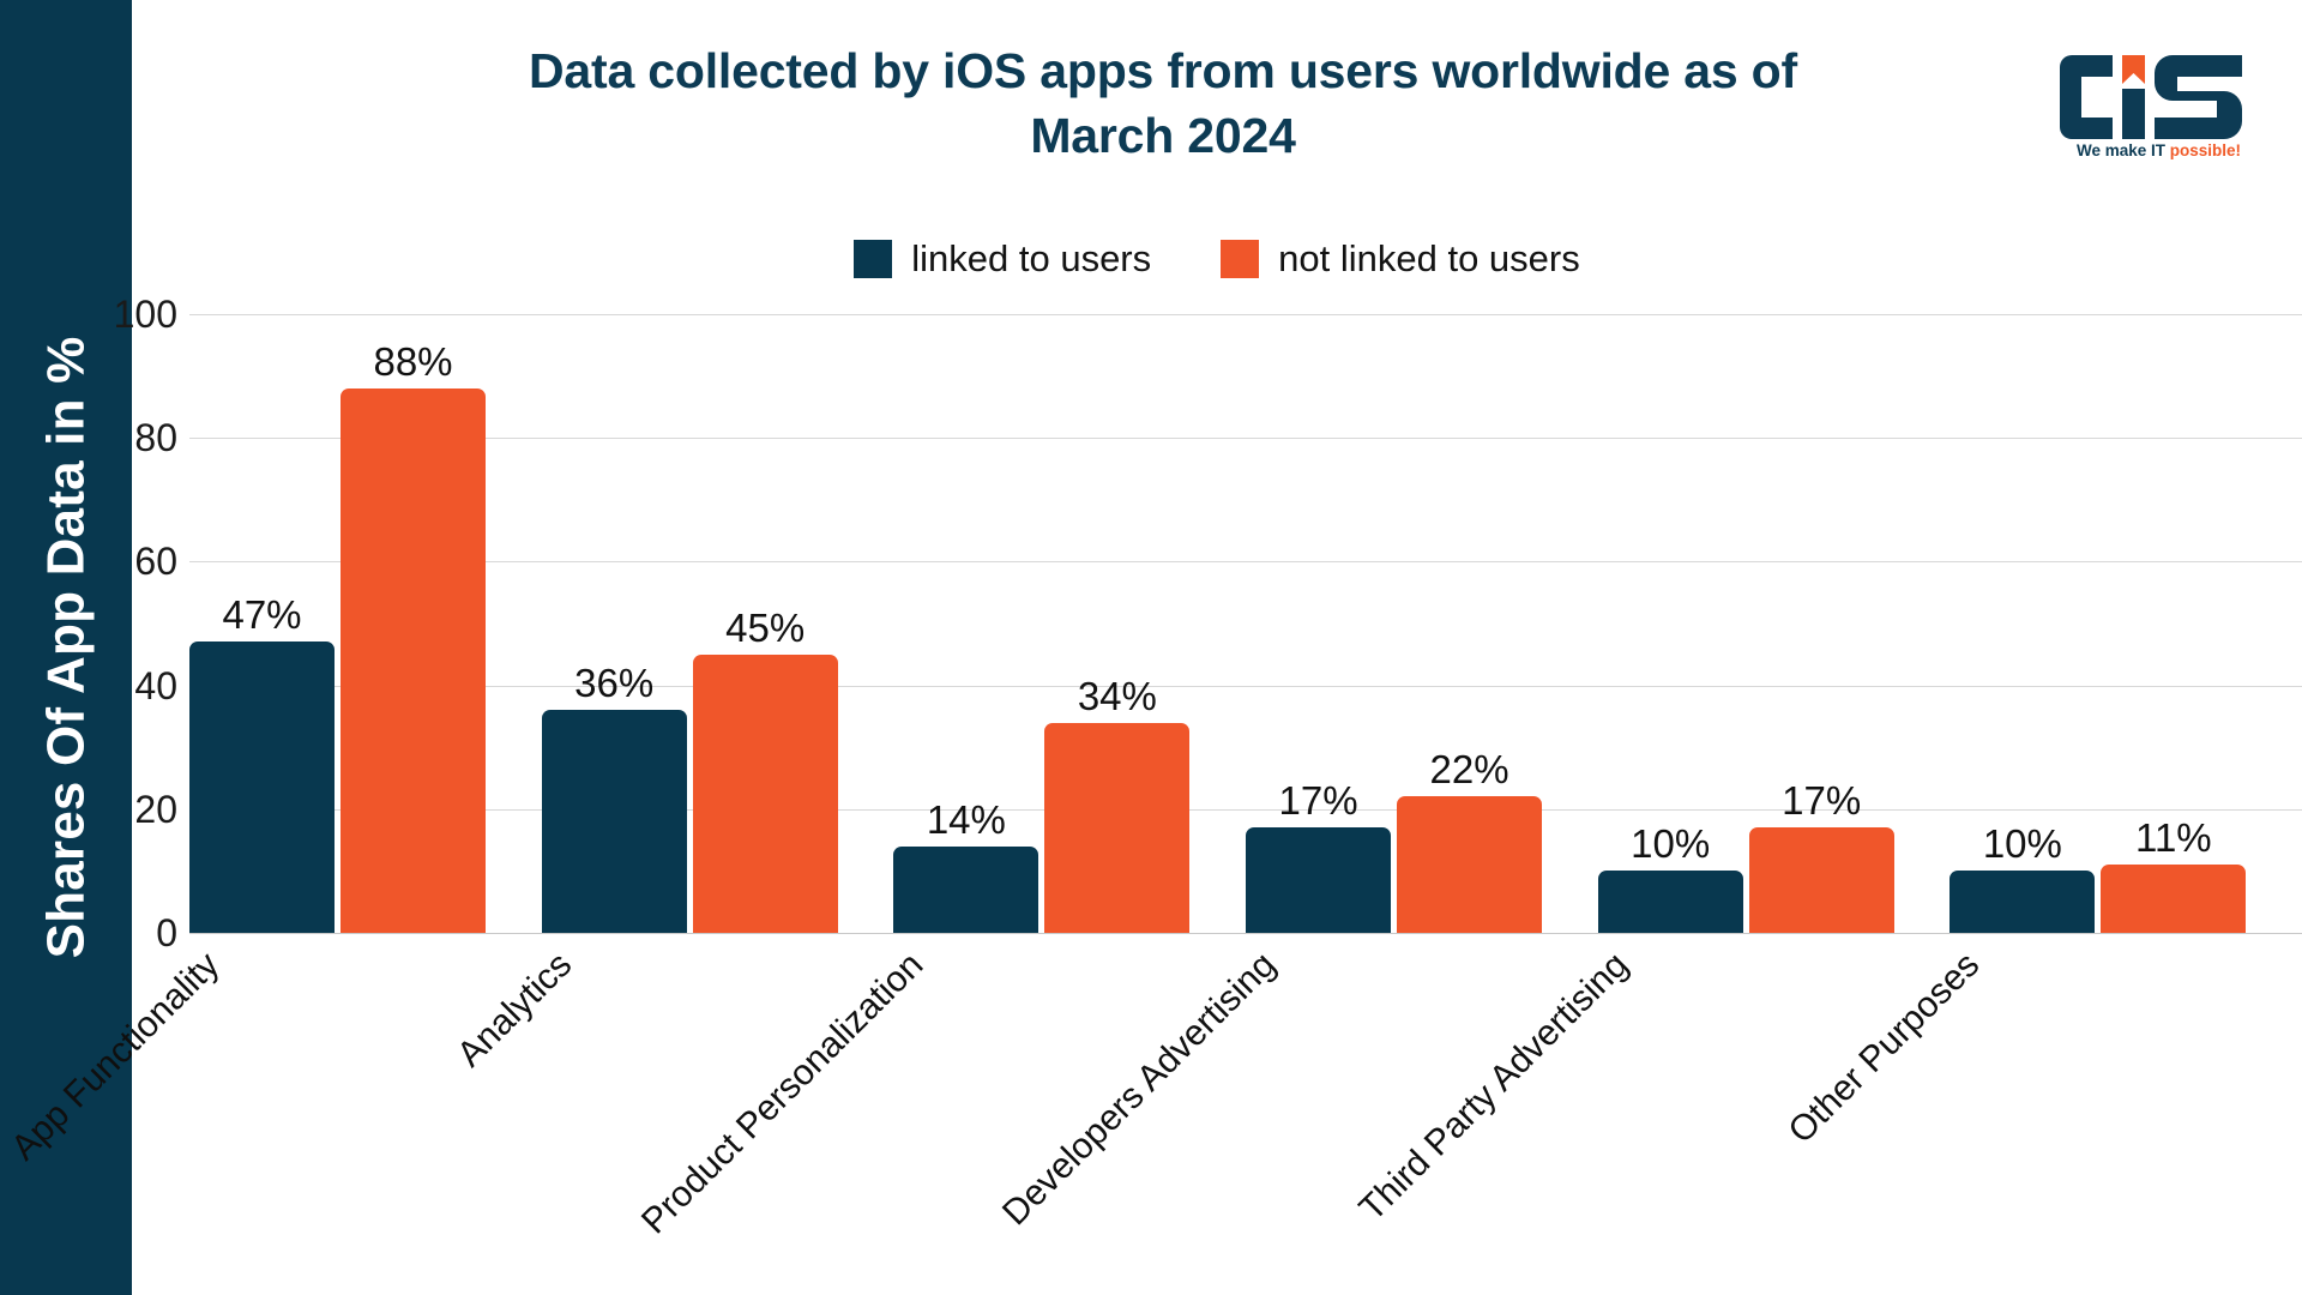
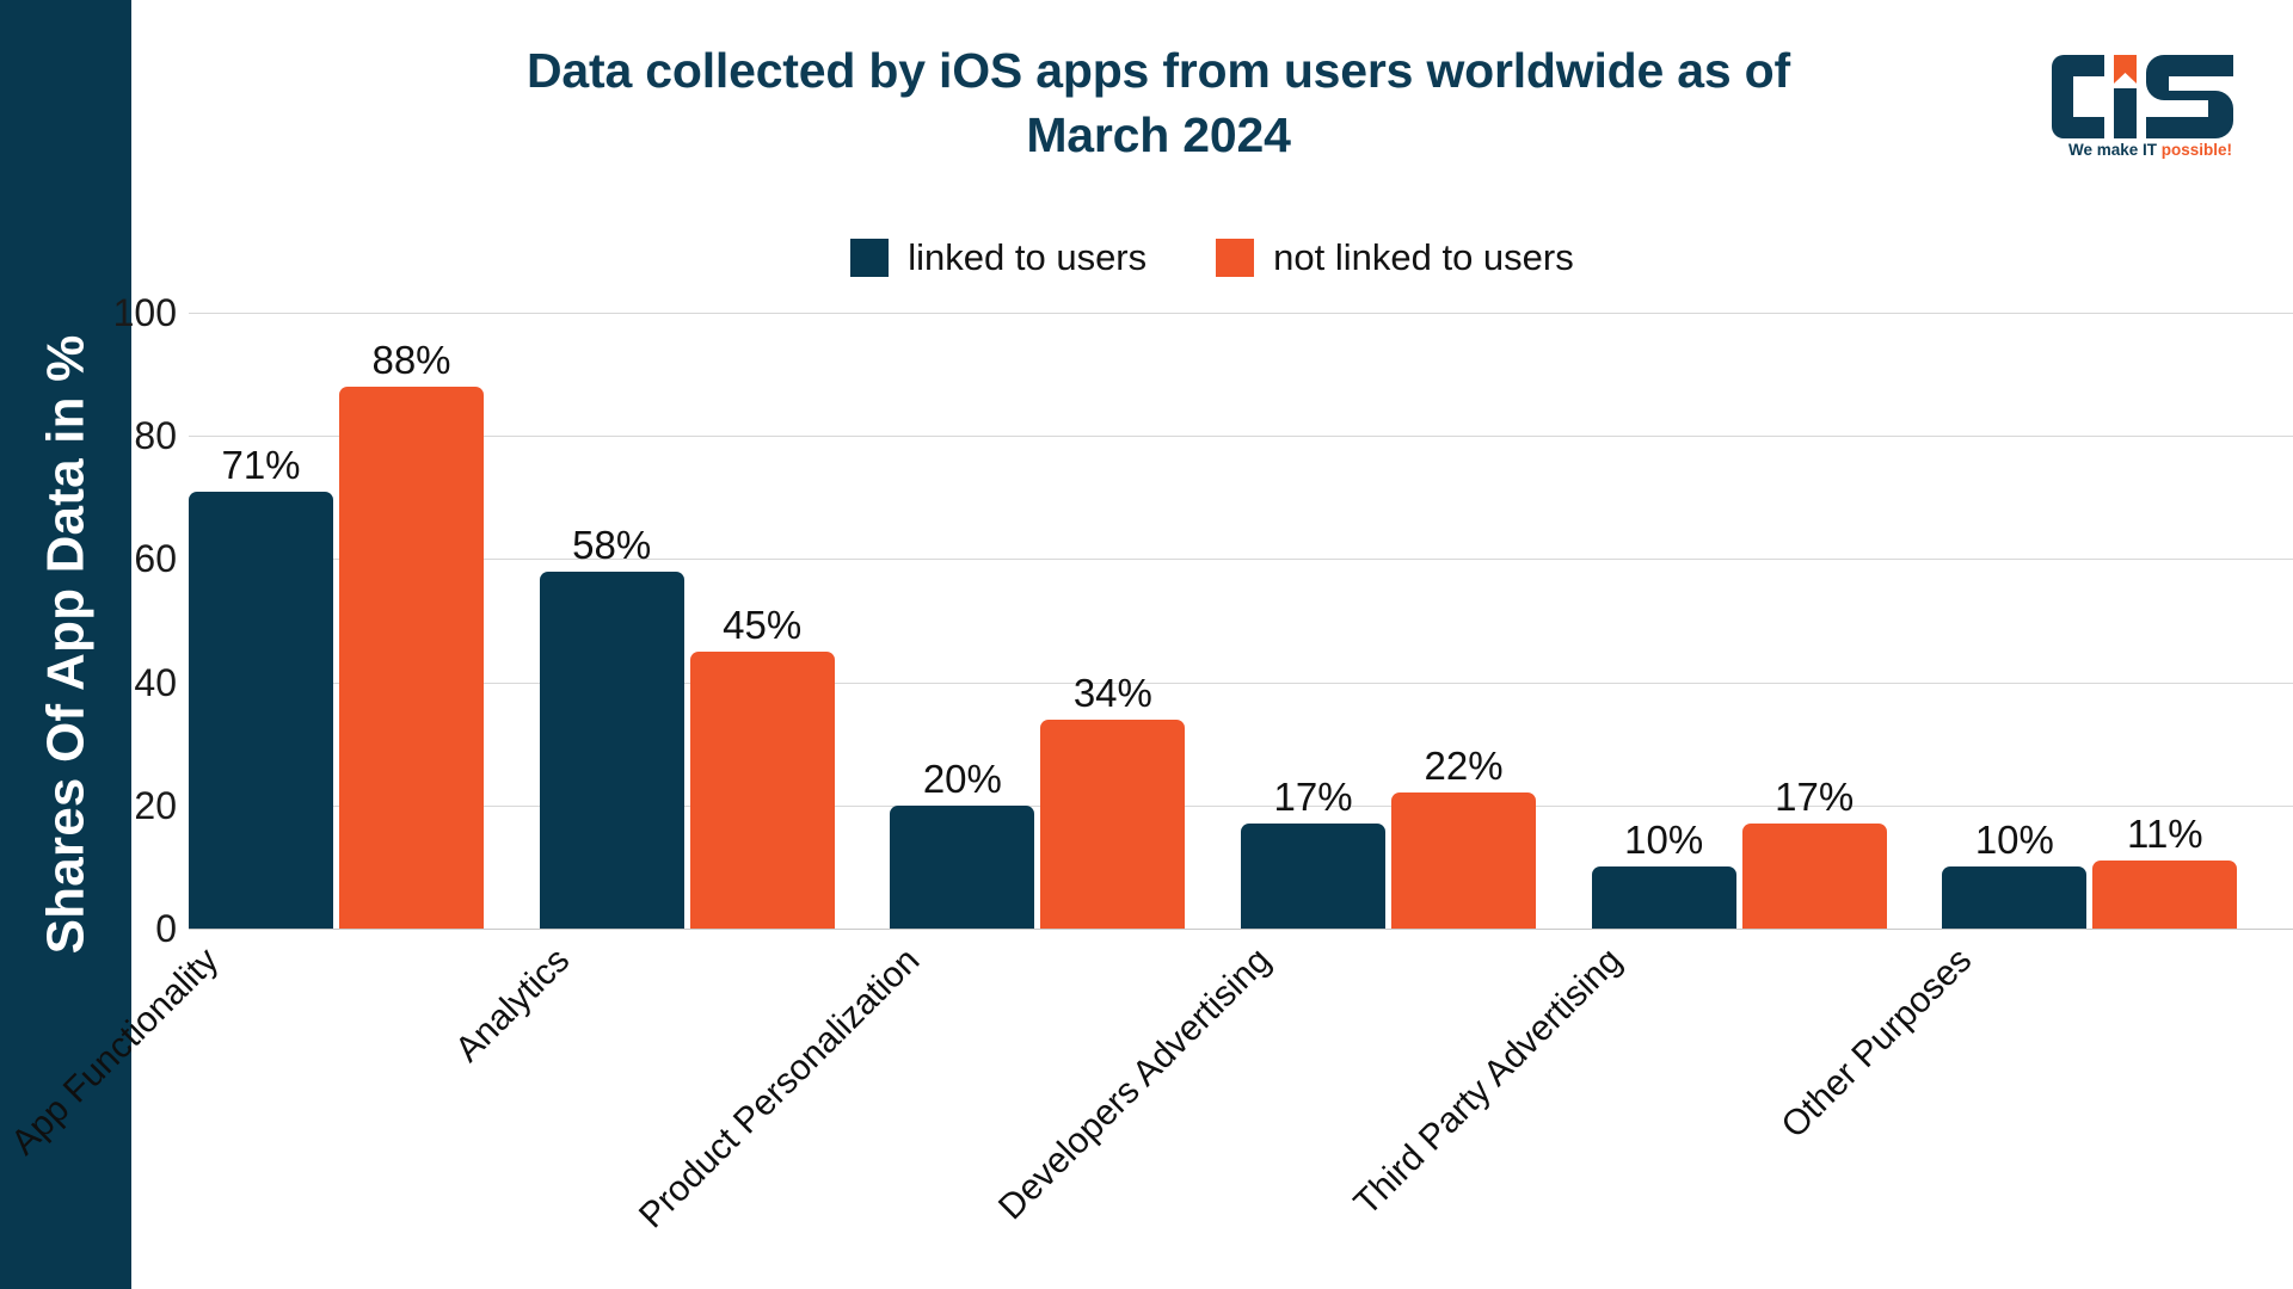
linked to users/App Functionality: 47% -> 71%
linked to users/Analytics: 36% -> 58%
linked to users/Product Personalization: 14% -> 20%
